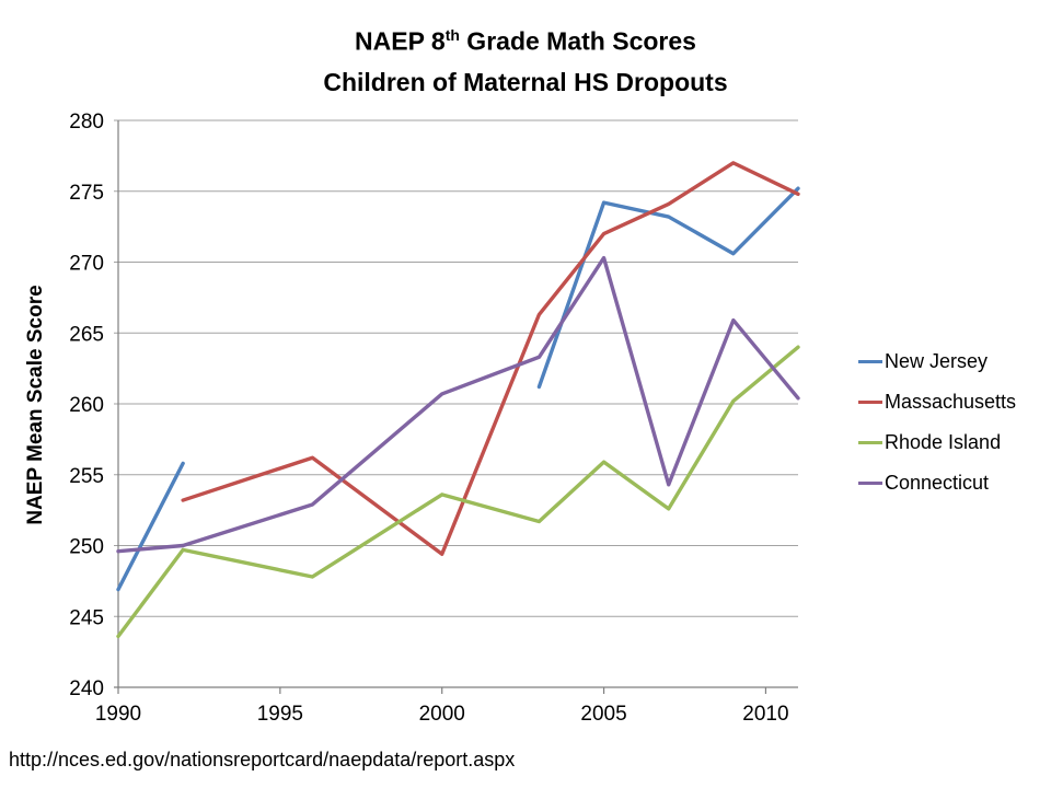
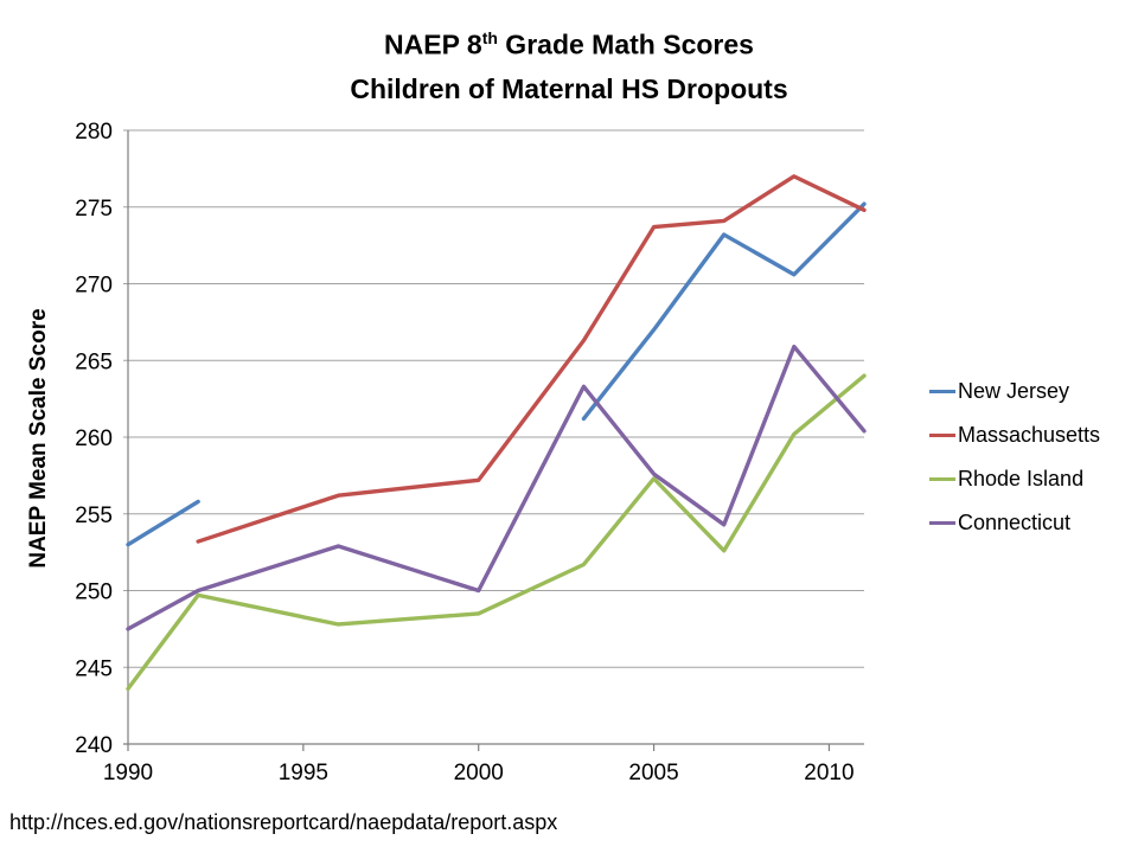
New Jersey/1990: 246.9 -> 253.0
Connecticut/1990: 249.6 -> 247.5
Massachusetts/2000: 249.4 -> 257.2
Rhode Island/2000: 253.6 -> 248.5
Connecticut/2000: 260.7 -> 250.0
New Jersey/2005: 274.2 -> 267.0
Massachusetts/2005: 272.0 -> 273.7
Rhode Island/2005: 255.9 -> 257.3
Connecticut/2005: 270.3 -> 257.6
